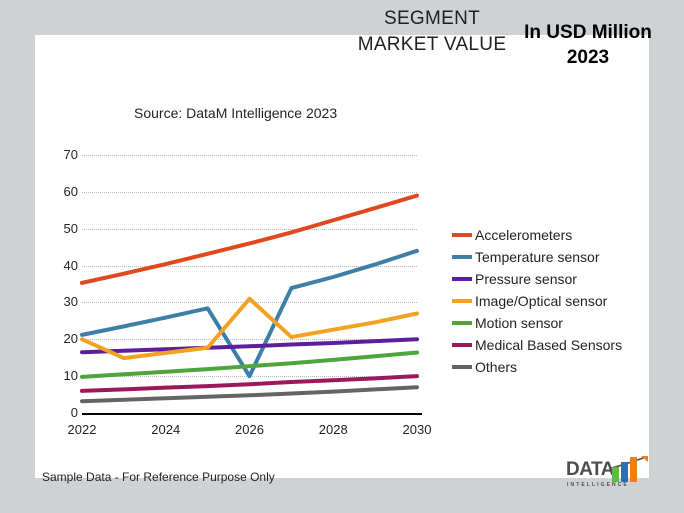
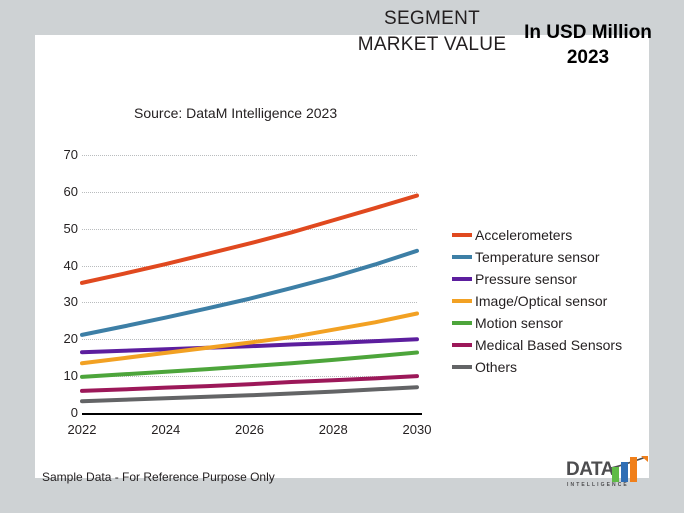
Image/Optical sensor/2022: 20 -> 14
Temperature sensor/2026: 10 -> 31
Image/Optical sensor/2026: 31 -> 19
